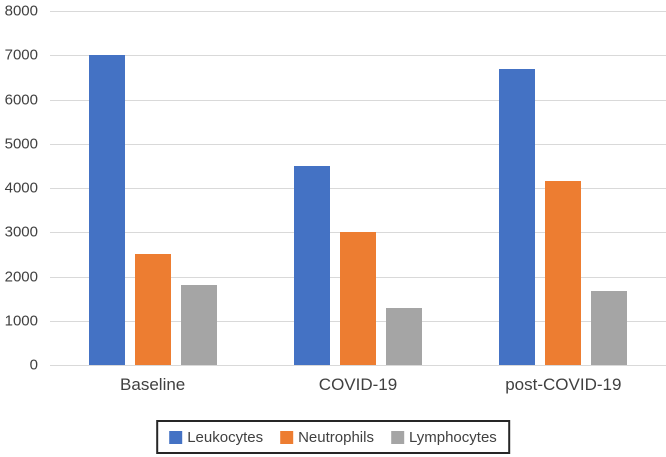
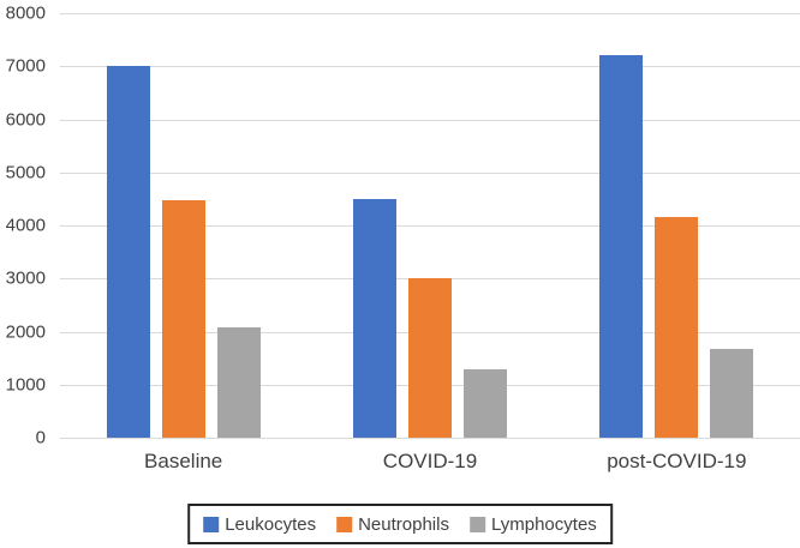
Neutrophils/Baseline: 2500 -> 4500
Lymphocytes/Baseline: 1800 -> 2100
Leukocytes/post-COVID-19: 6700 -> 7200
